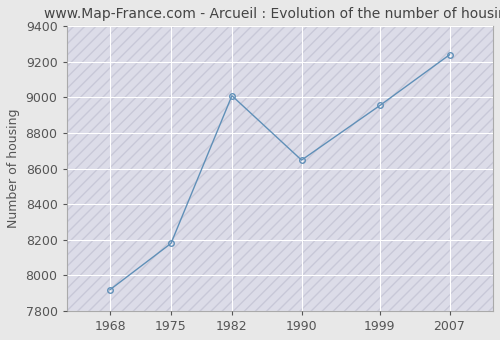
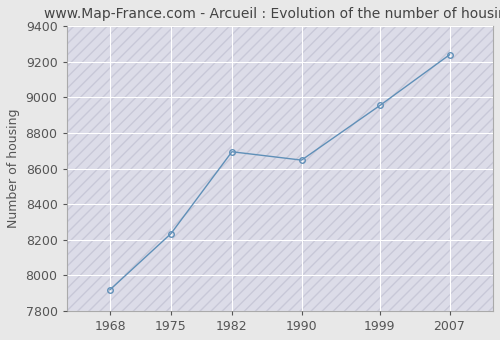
1975: 8180 -> 8240
1982: 9010 -> 8700
